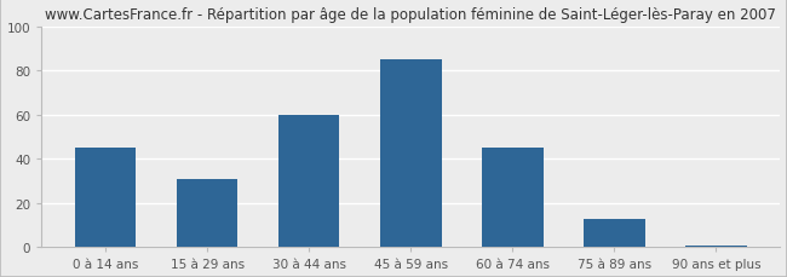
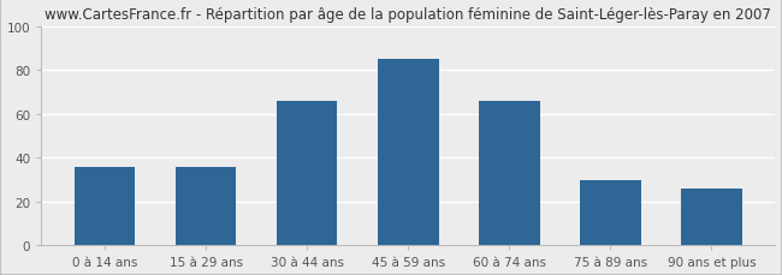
0 à 14 ans: 45 -> 36
15 à 29 ans: 31 -> 36
30 à 44 ans: 60 -> 66
60 à 74 ans: 45 -> 66
75 à 89 ans: 13 -> 30
90 ans et plus: 1 -> 26
